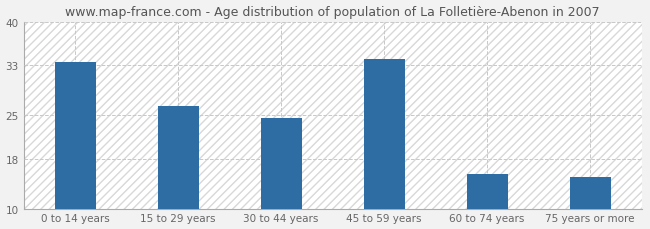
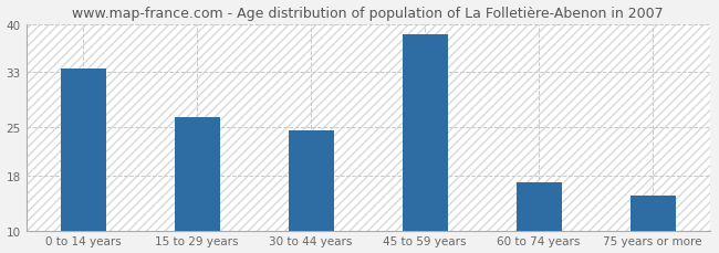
45 to 59 years: 34.0 -> 38.5
60 to 74 years: 15.6 -> 17.0
